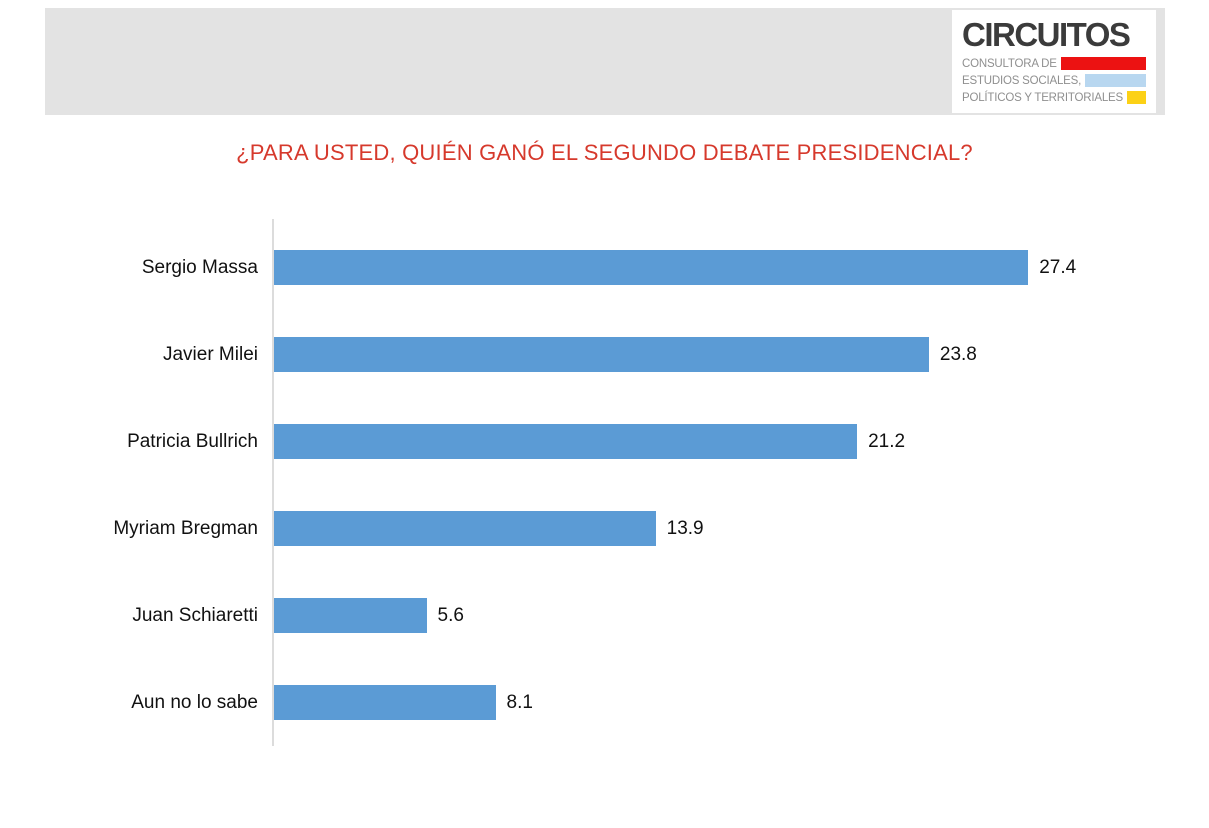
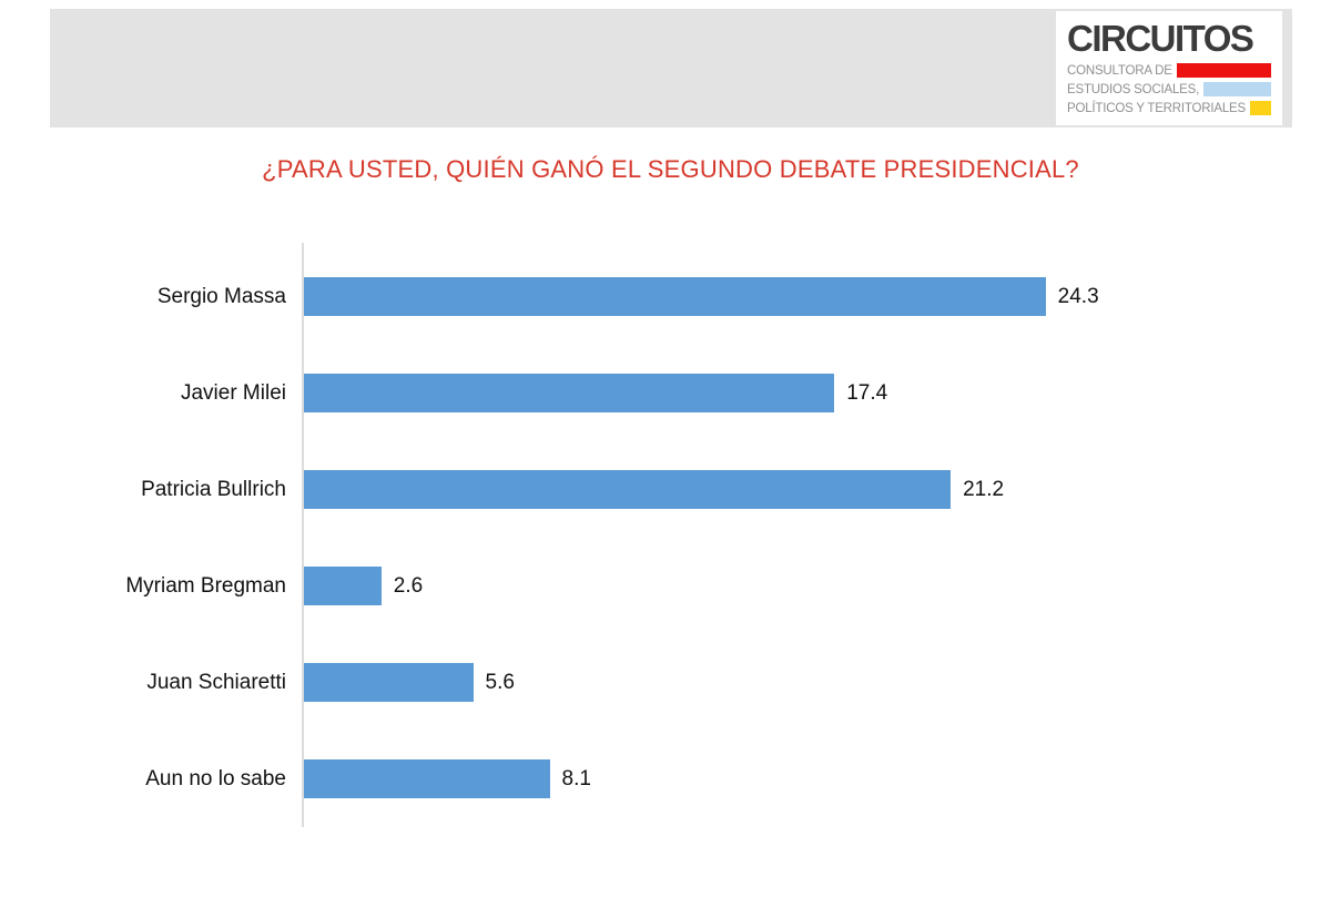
Sergio Massa: 27.4 -> 24.3
Javier Milei: 23.8 -> 17.4
Myriam Bregman: 13.9 -> 2.6
